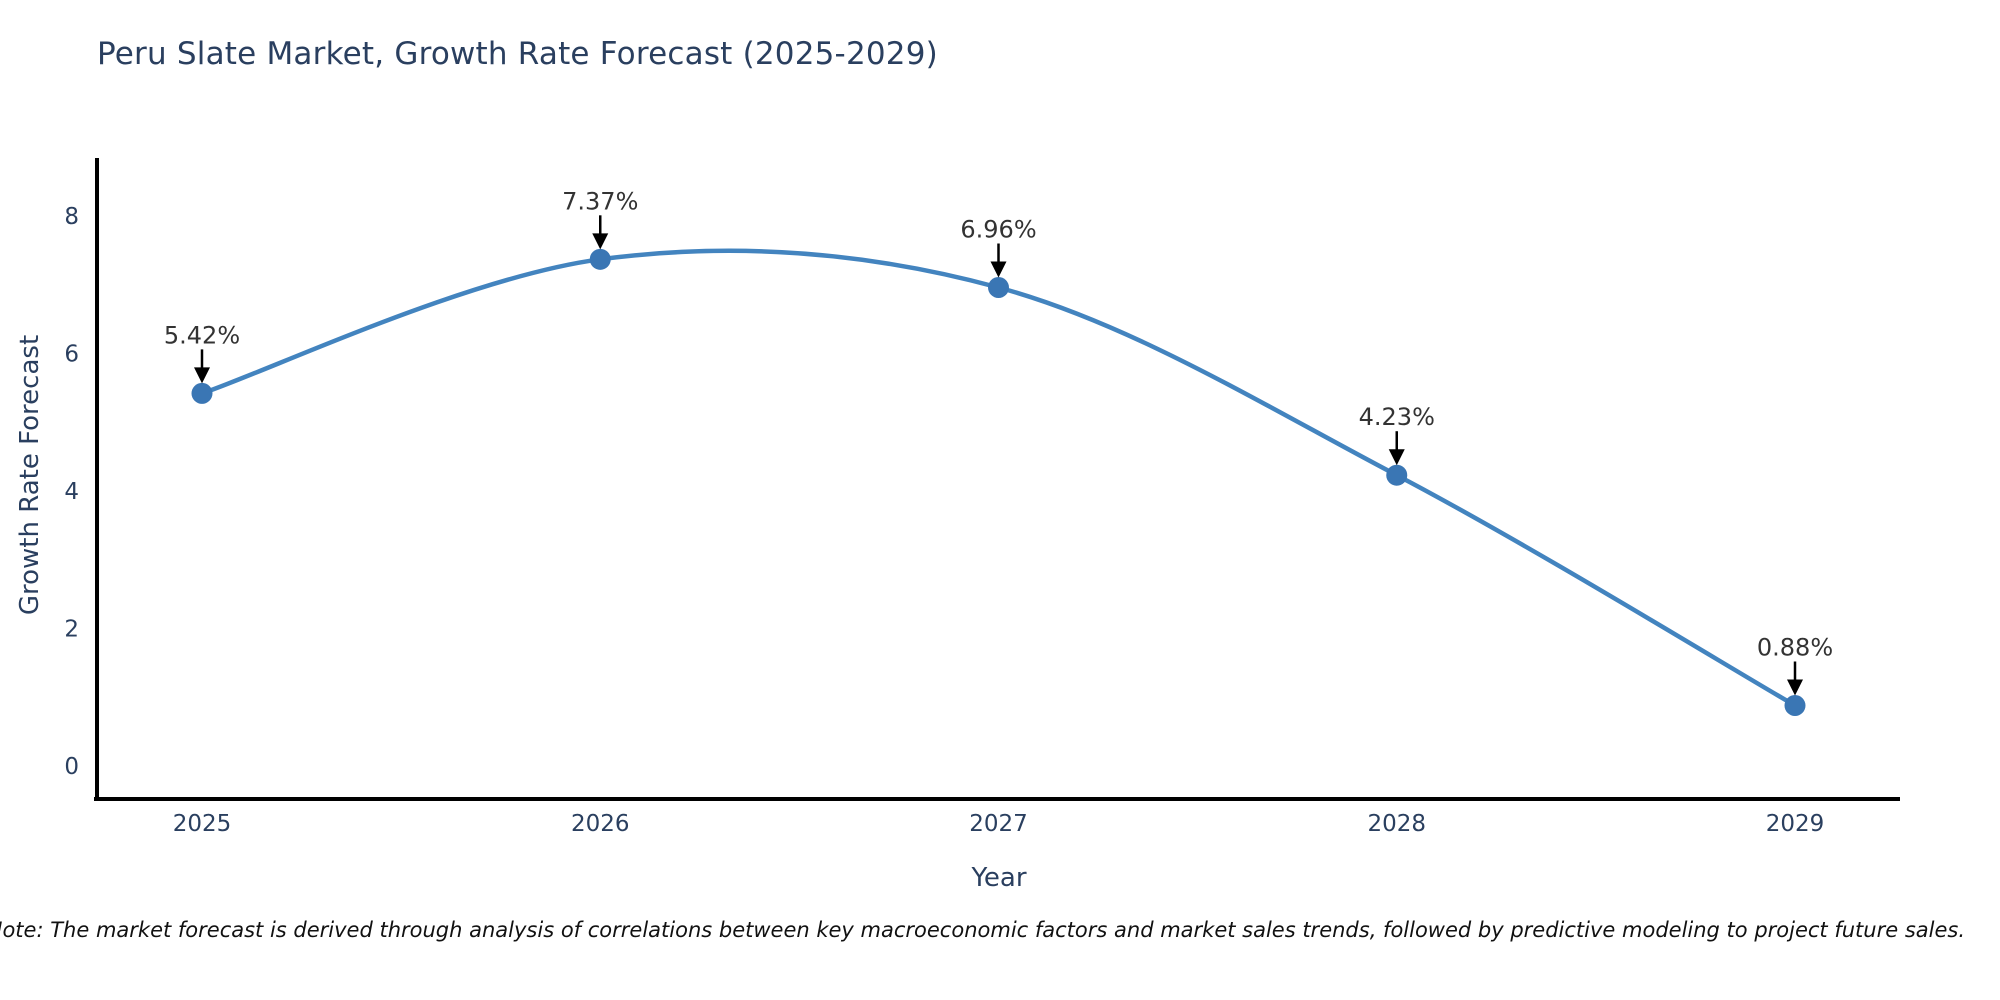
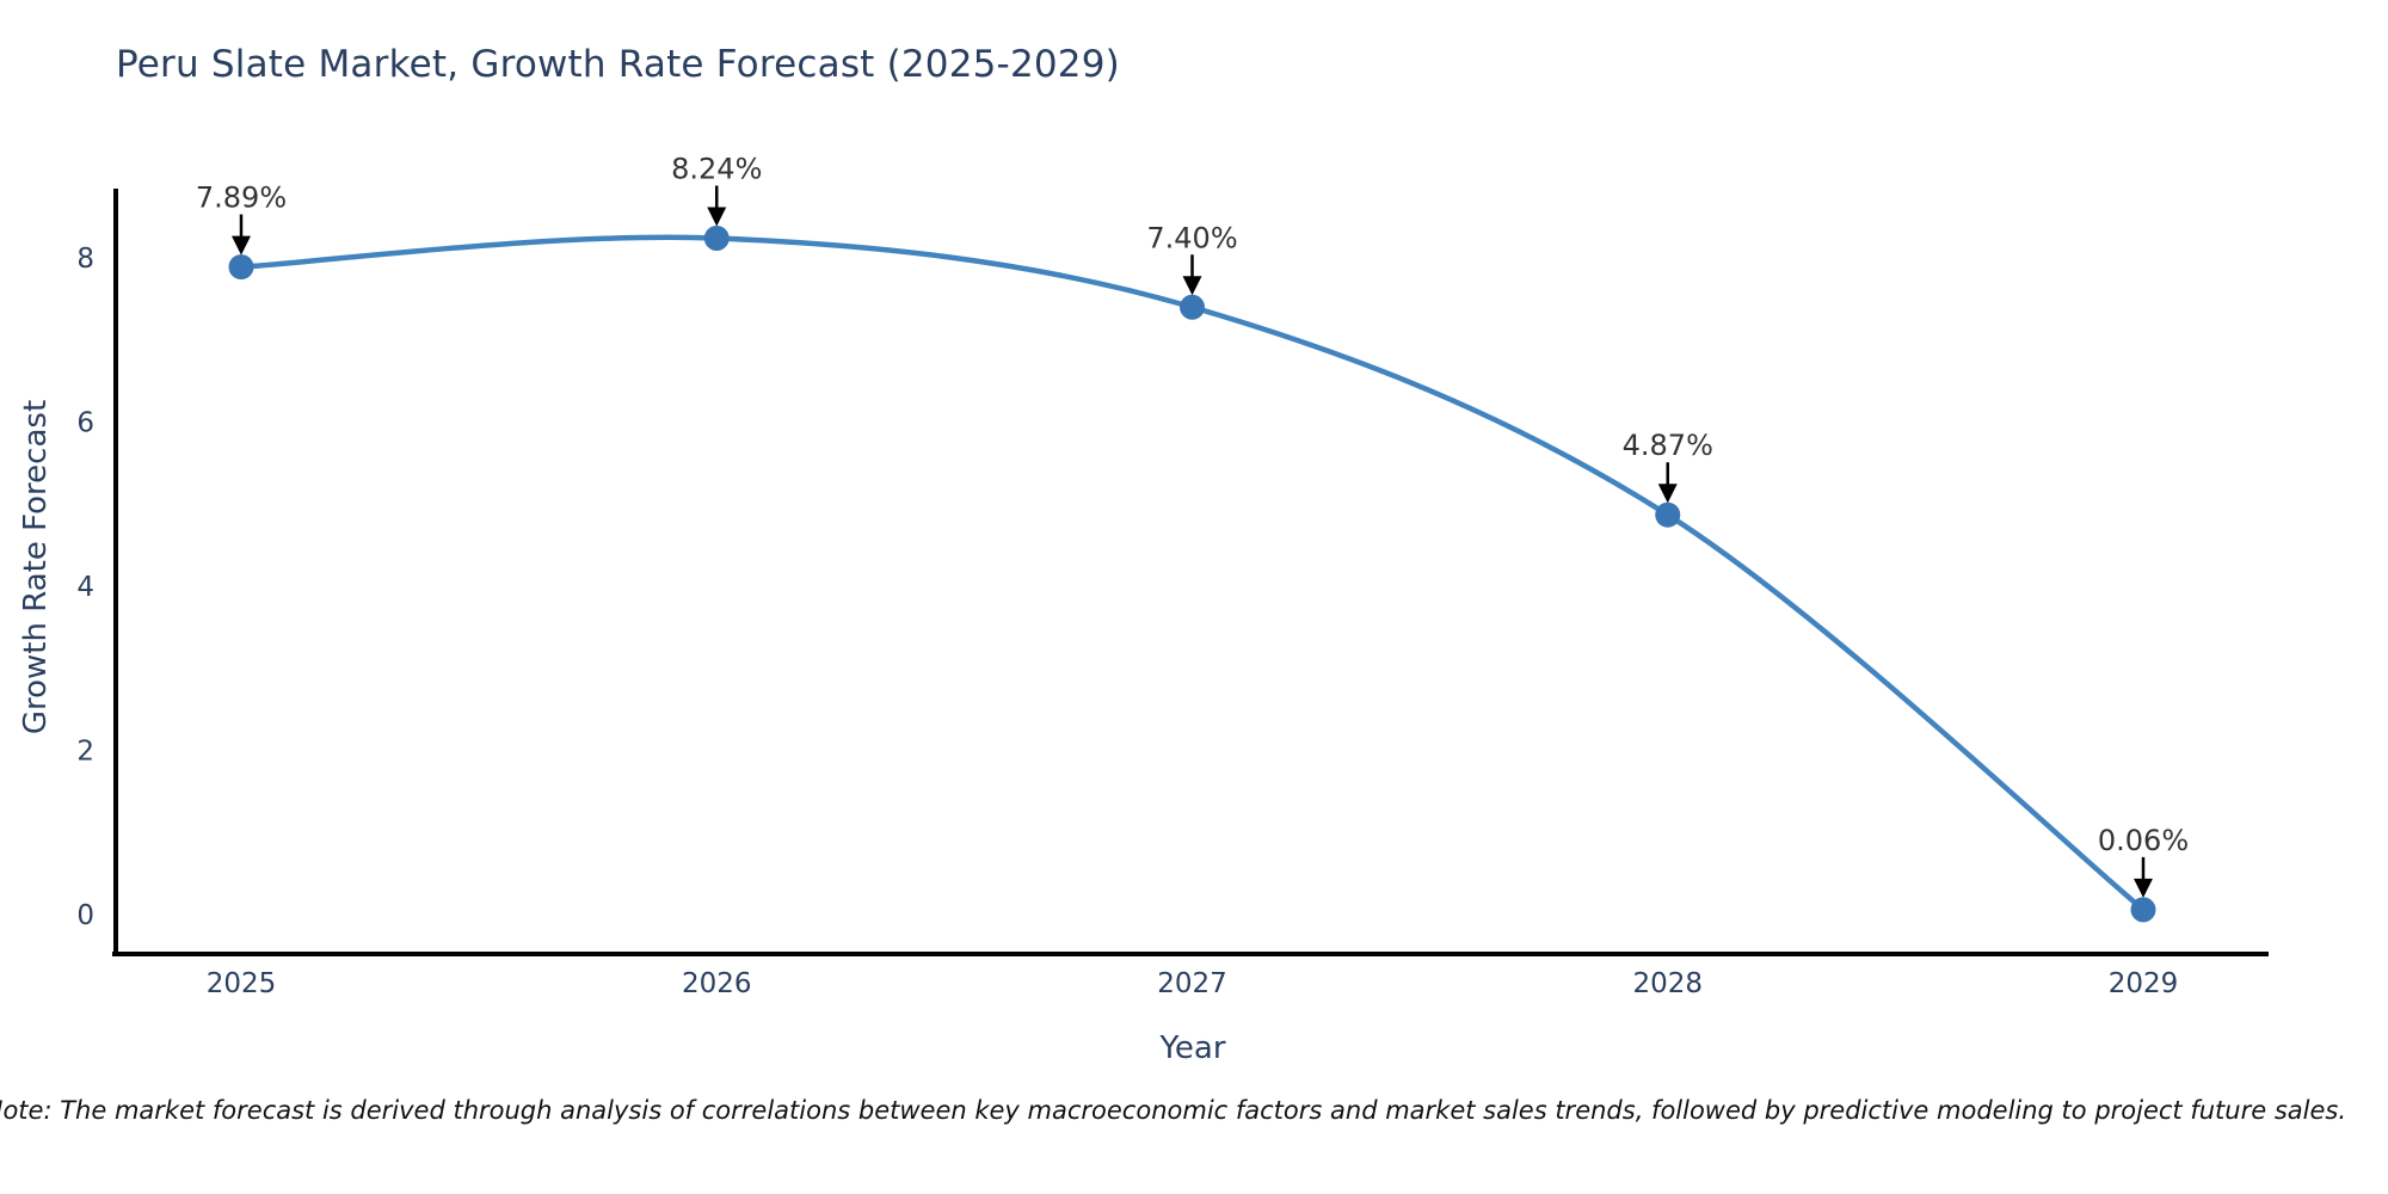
2025: 5.42% -> 7.89%
2026: 7.37% -> 8.24%
2027: 6.96% -> 7.40%
2028: 4.23% -> 4.87%
2029: 0.88% -> 0.06%
